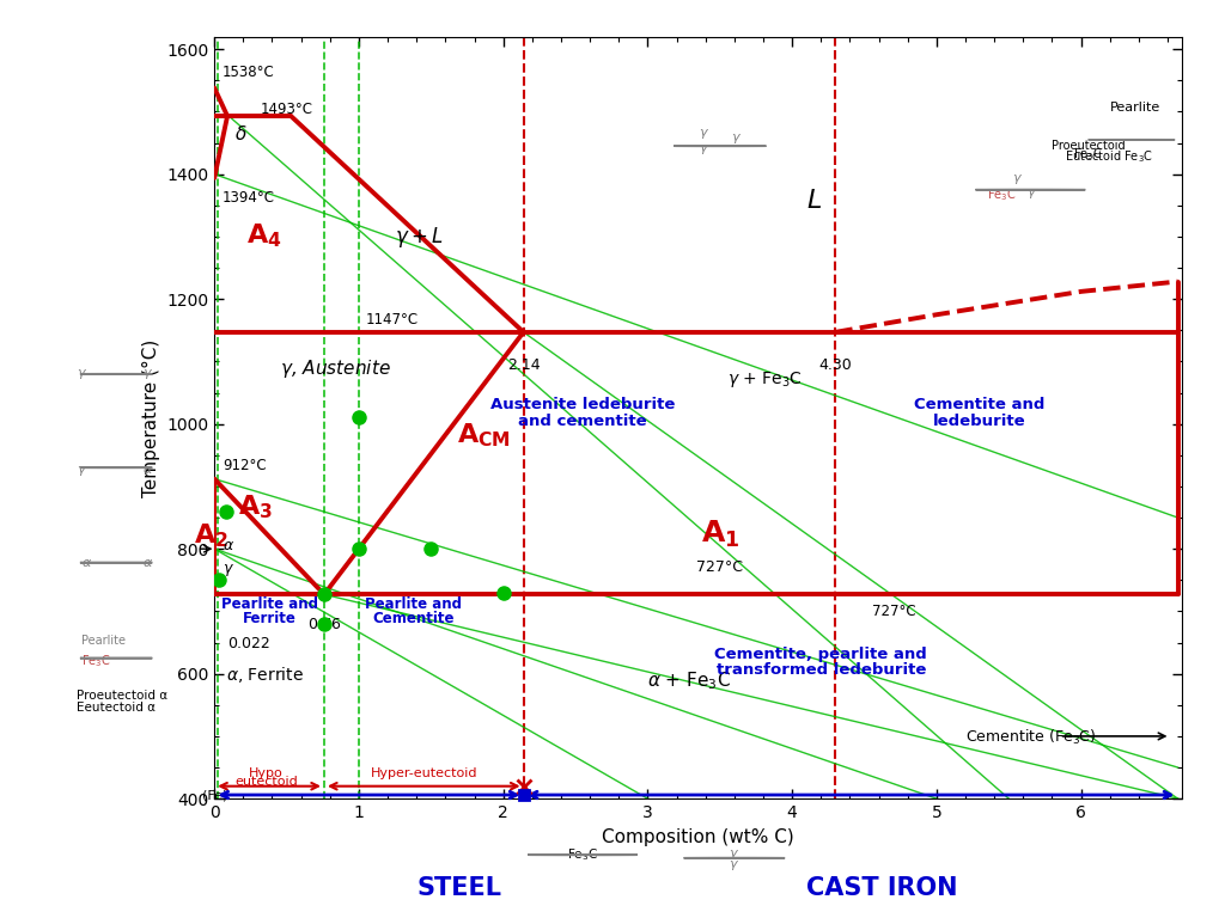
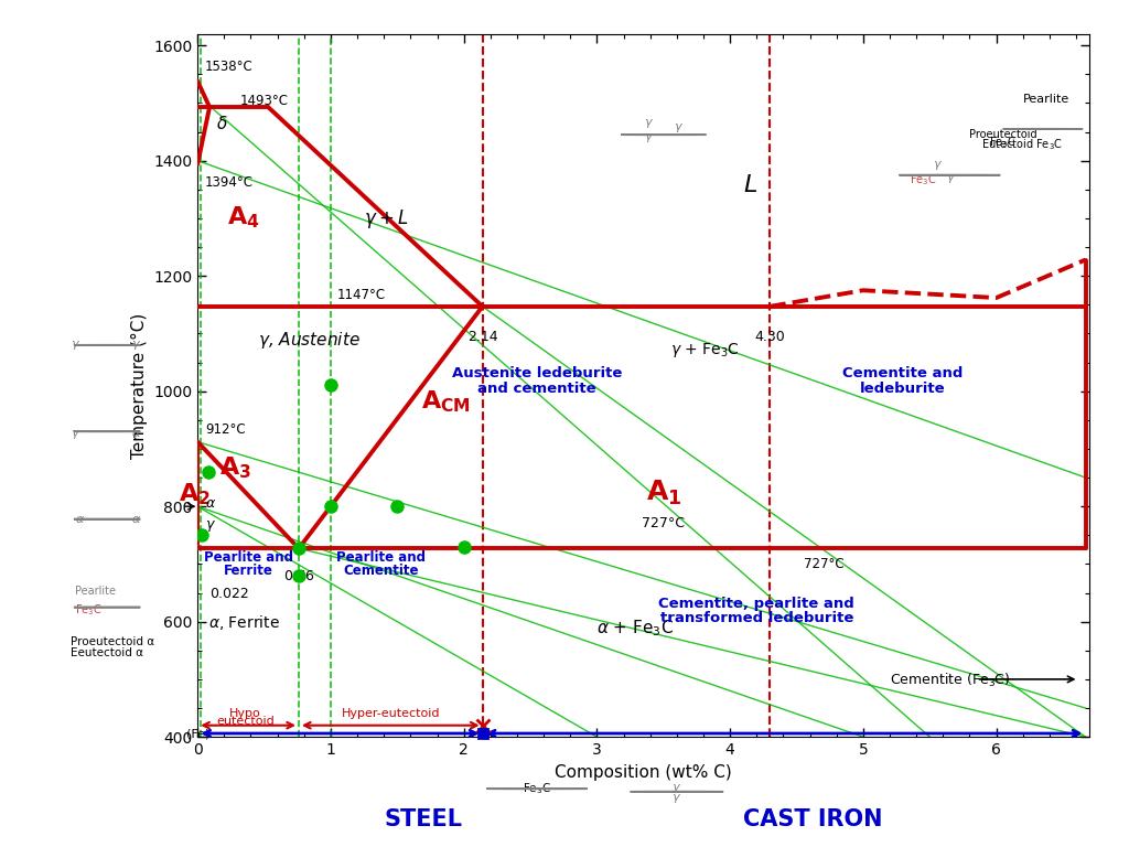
6: 1212 -> 1162
